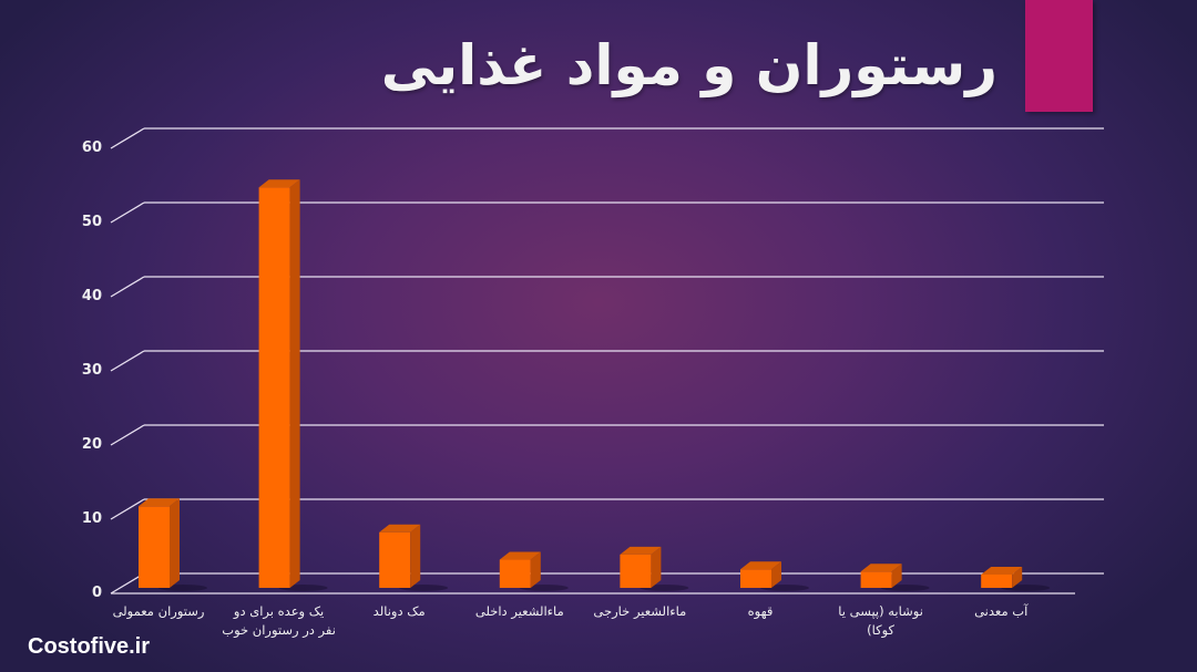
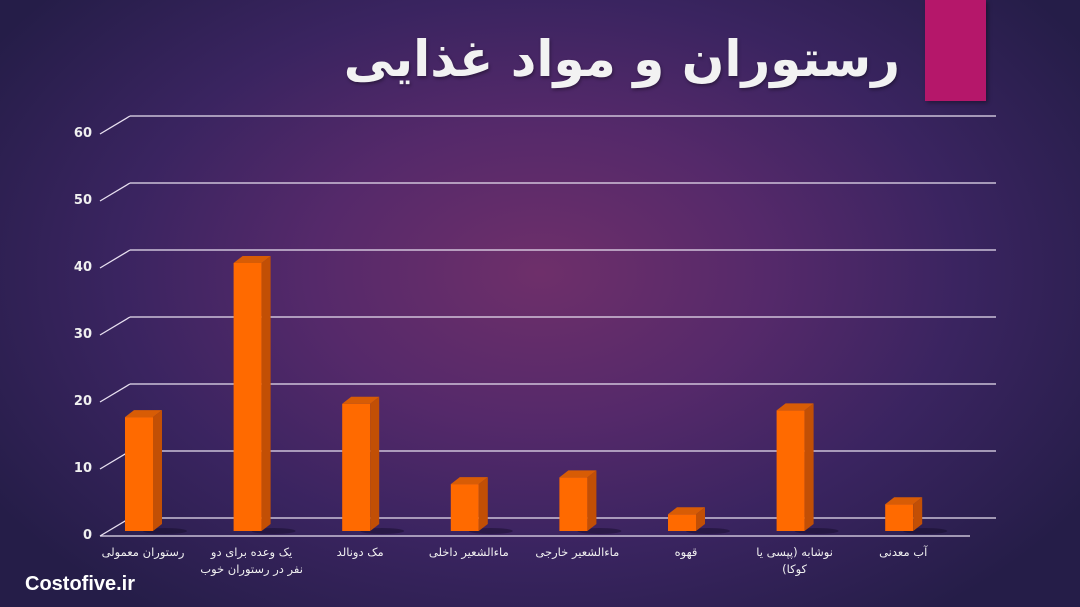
رستوران معمولی: 11 -> 17
یک وعده برای دو نفر در رستوران خوب: 54 -> 40
مک دونالد: 8 -> 19
ماءالشعیر داخلی: 4 -> 7
ماءالشعیر خارجی: 4 -> 8
نوشابه (پپسی یا کوکا): 2 -> 18
آب معدنی: 2 -> 4
